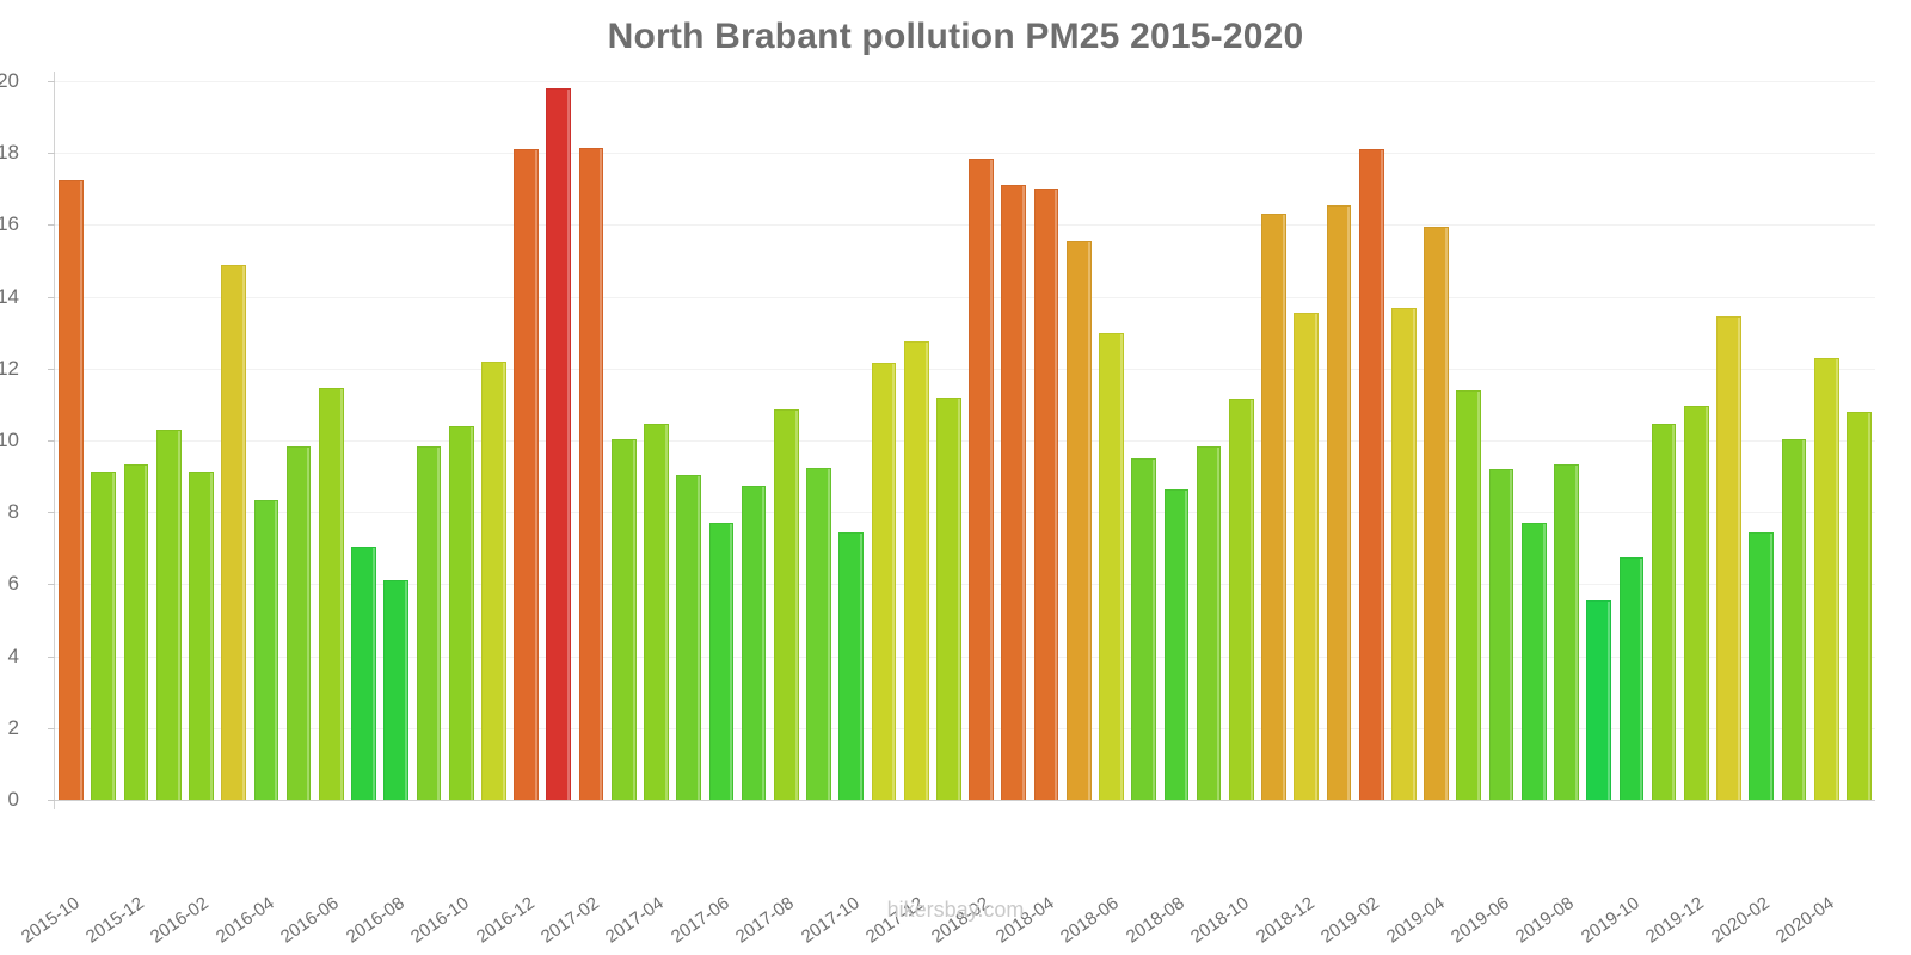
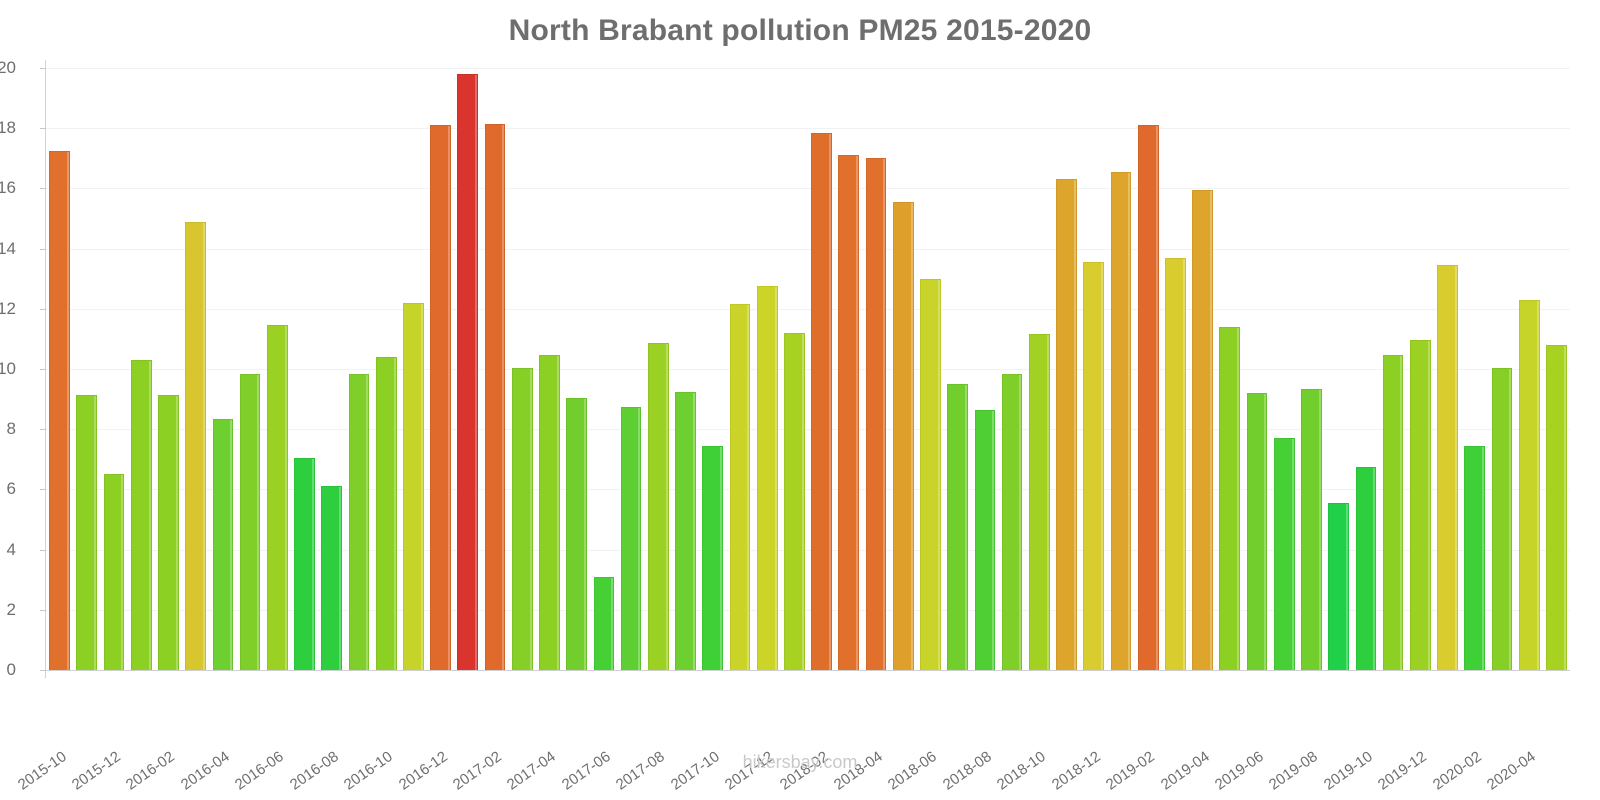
2015-12: 9.3 -> 6.5
2017-06: 7.7 -> 3.1
